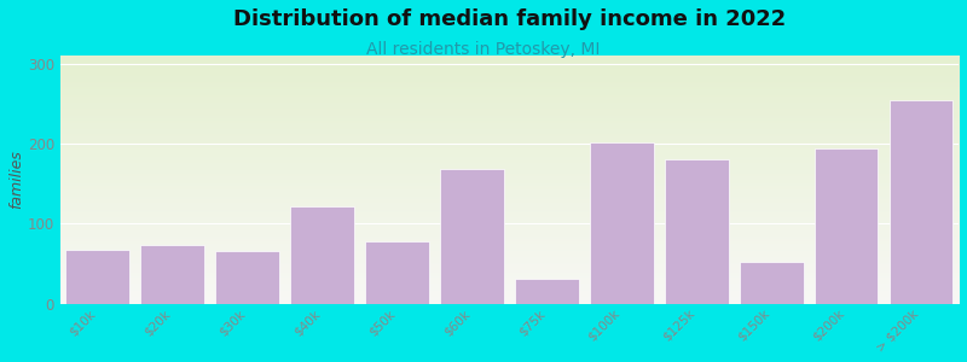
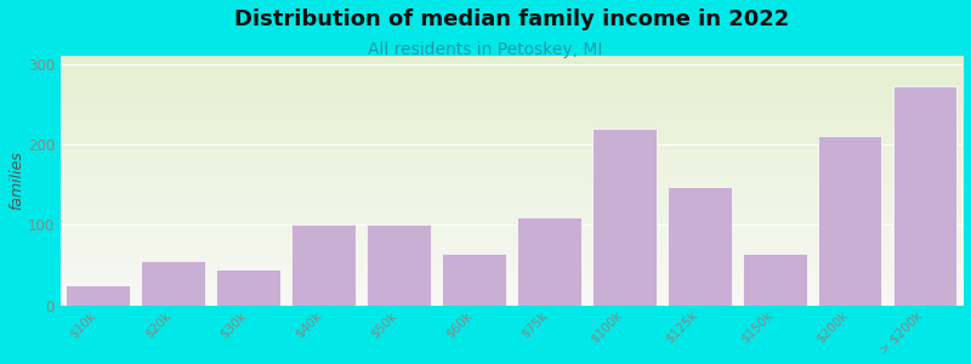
$10k: 68 -> 25
$20k: 74 -> 55
$30k: 66 -> 45
$40k: 122 -> 100
$50k: 78 -> 100
$60k: 168 -> 65
$75k: 32 -> 110
$100k: 202 -> 220
$125k: 180 -> 148
$150k: 52 -> 65
$200k: 194 -> 210
> $200k: 254 -> 273
